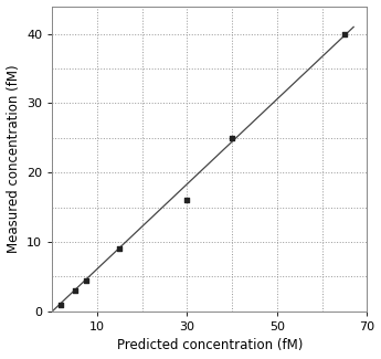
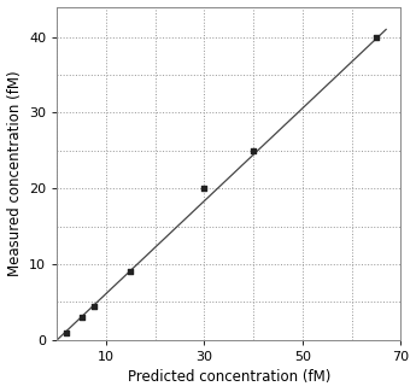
30: 16.0 -> 20.0
